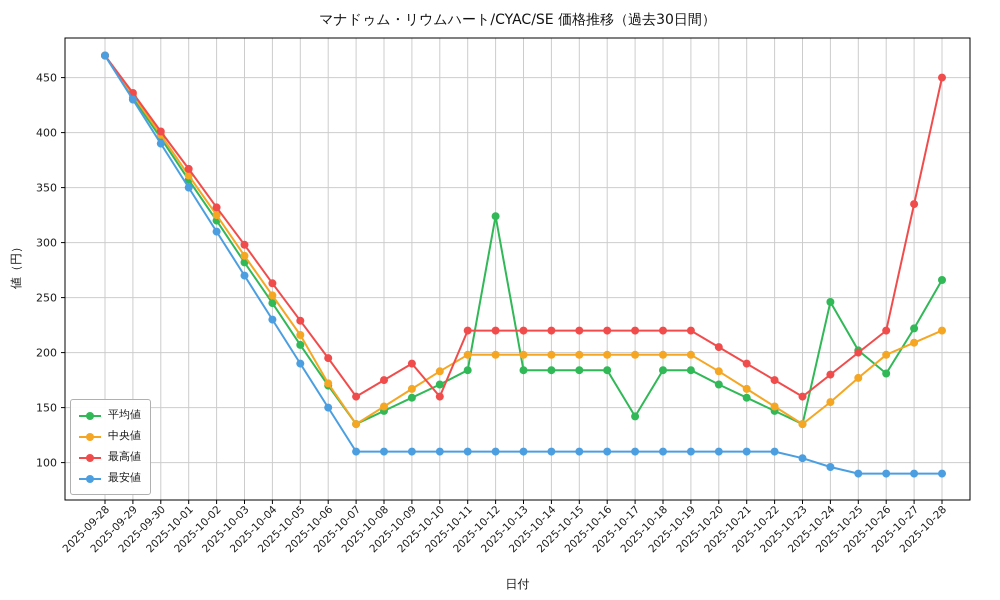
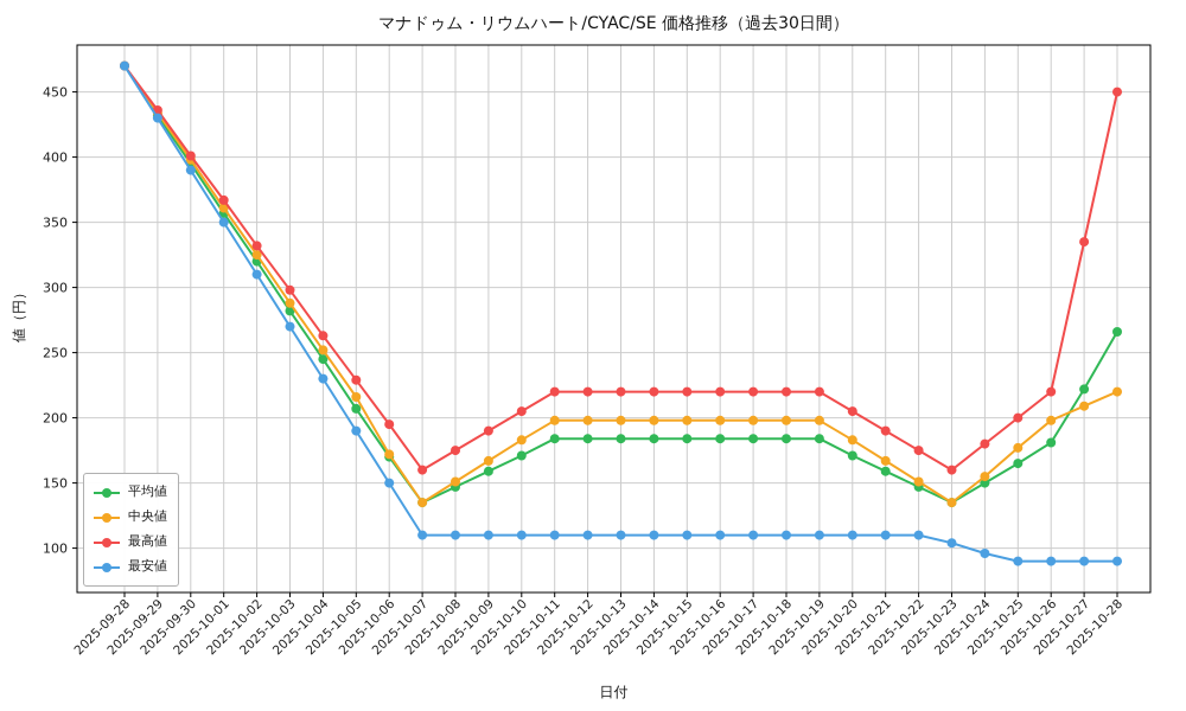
最高値/2025-10-10: 160 -> 205
平均値/2025-10-12: 324 -> 184
平均値/2025-10-17: 142 -> 184
平均値/2025-10-24: 246 -> 150
平均値/2025-10-25: 202 -> 165
